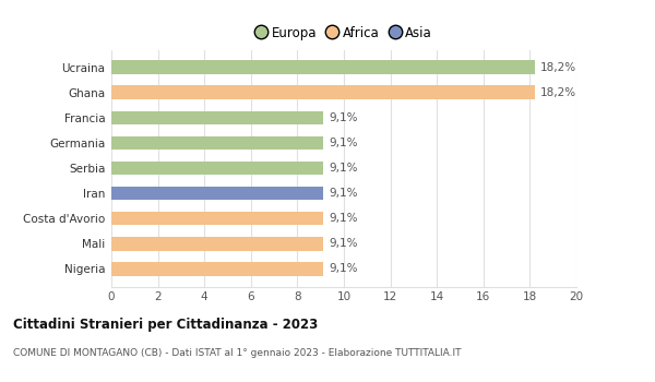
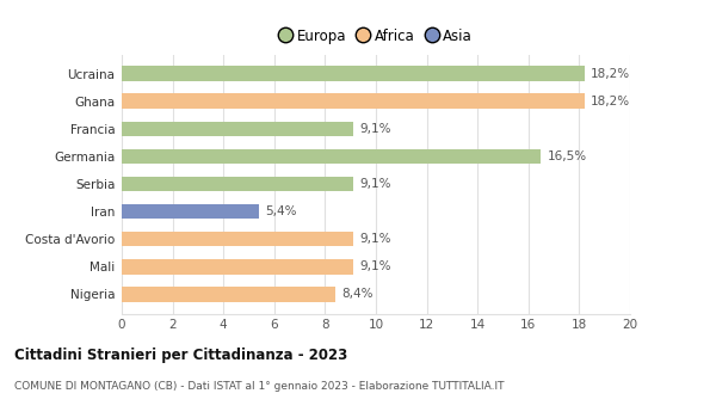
Germania: 9,1% -> 16,5%
Iran: 9,1% -> 5,4%
Nigeria: 9,1% -> 8,4%
